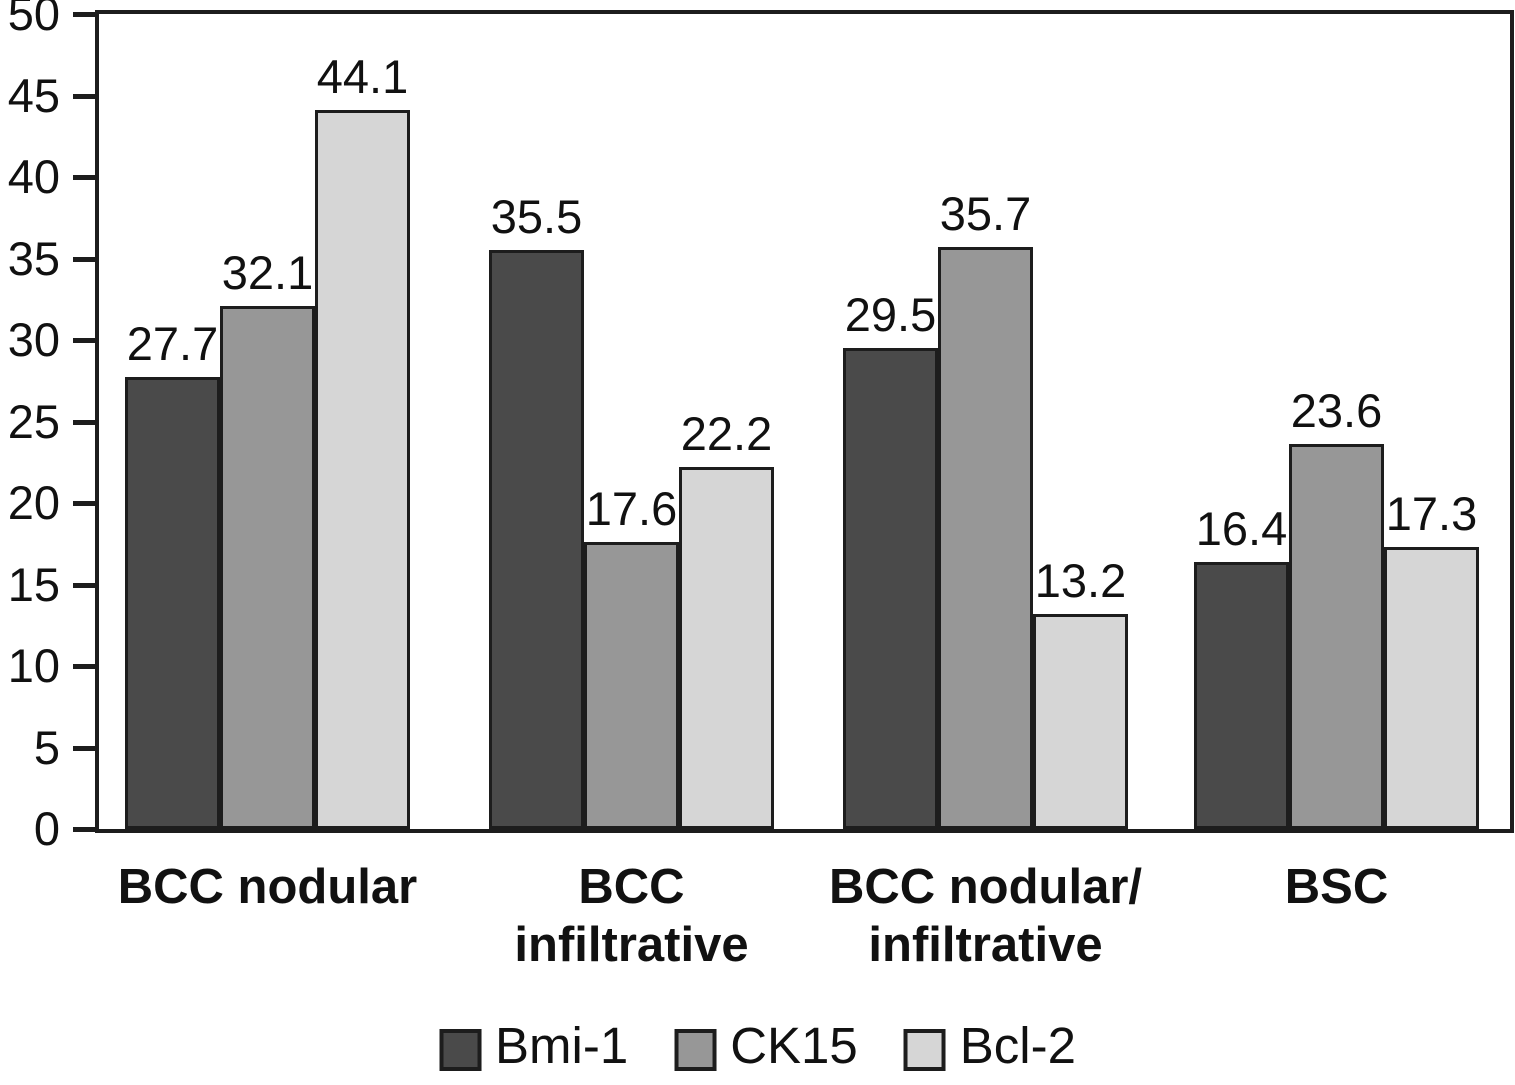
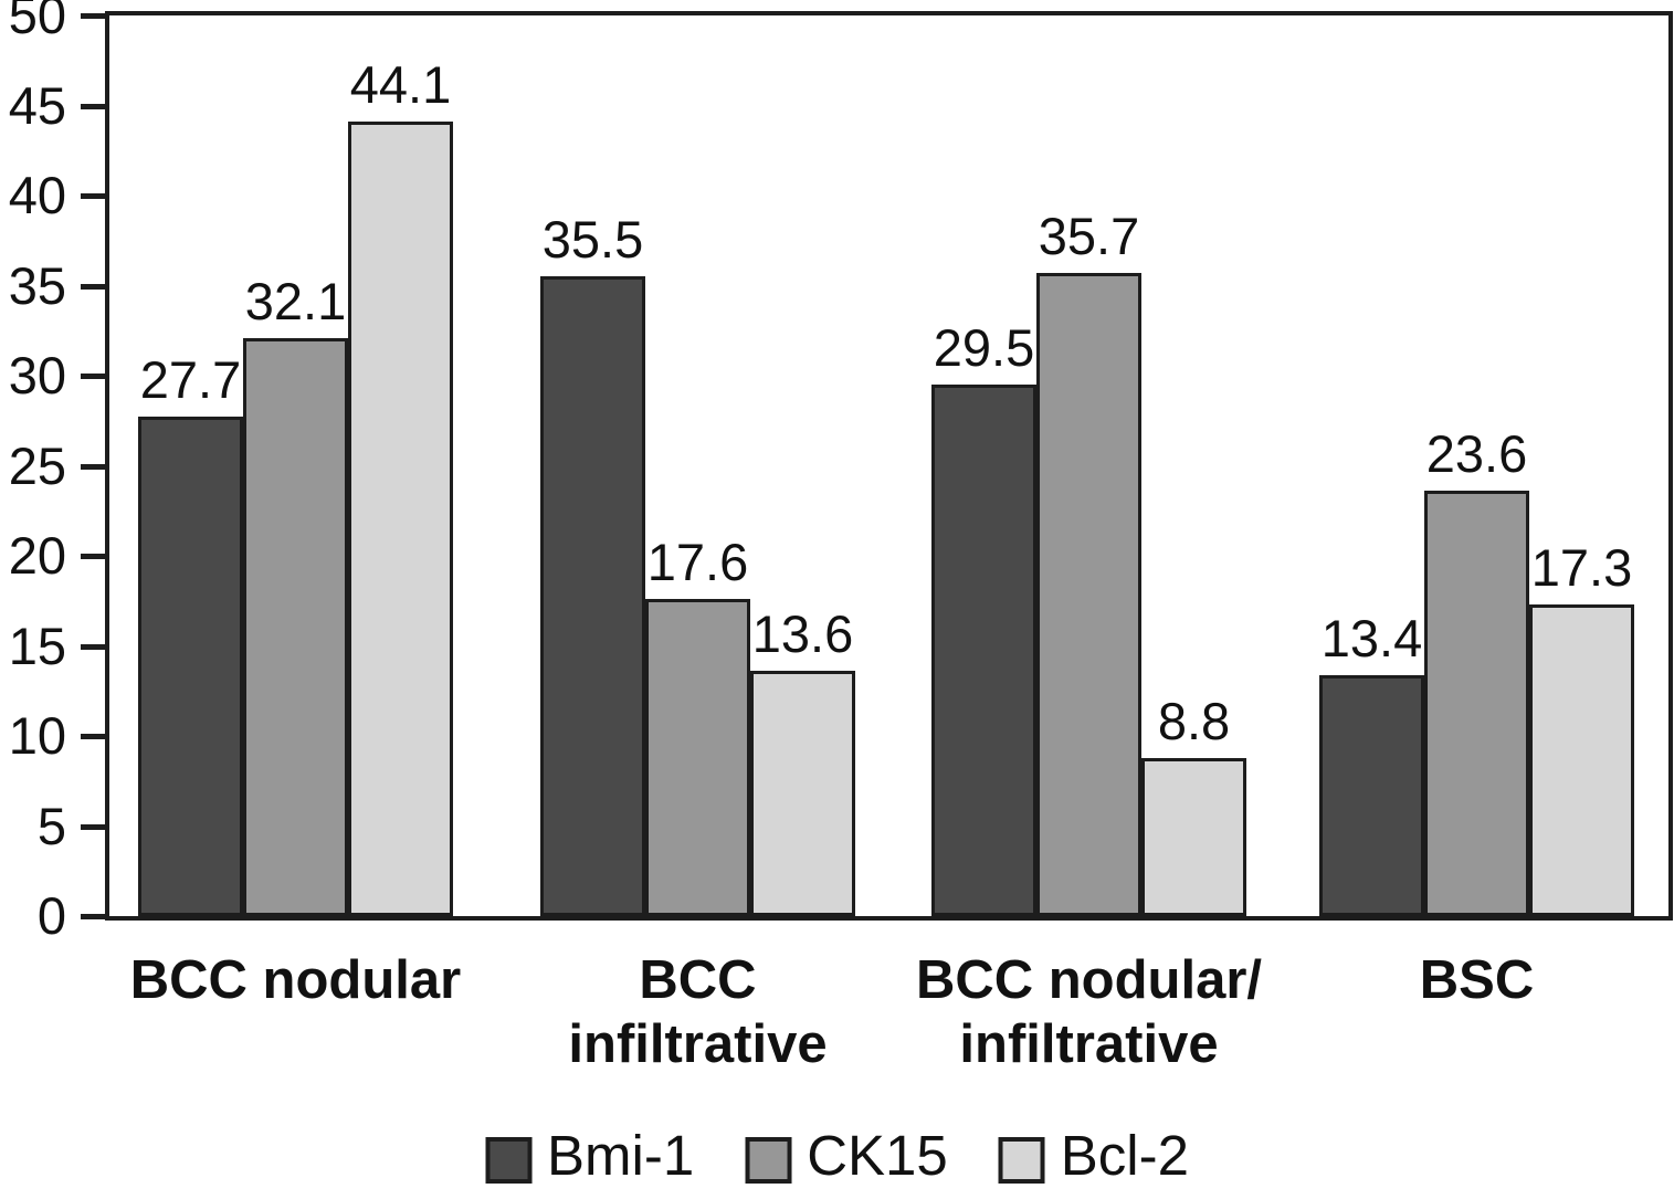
Bcl-2/BCC infiltrative: 22.2 -> 13.6
Bcl-2/BCC nodular/ infiltrative: 13.2 -> 8.8
Bmi-1/BSC: 16.4 -> 13.4
